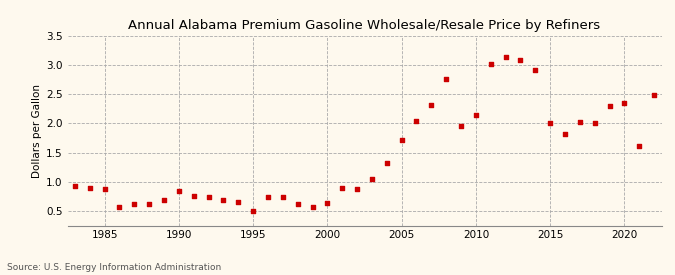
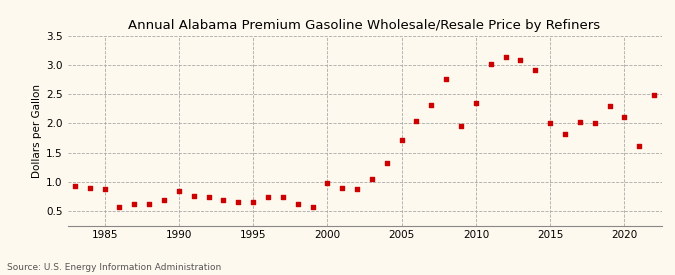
1995: 0.50 -> 0.65
2000: 0.64 -> 0.98
2010: 2.14 -> 2.35
2020: 2.34 -> 2.11
